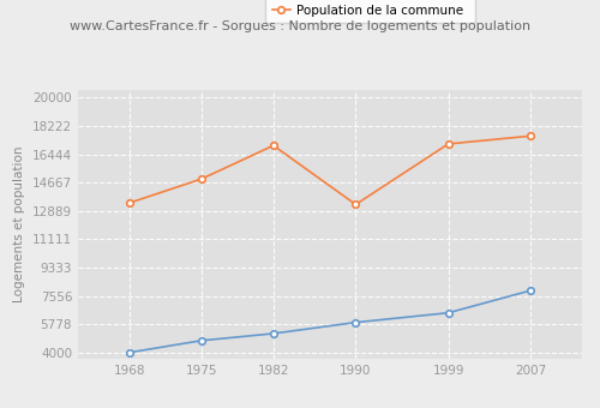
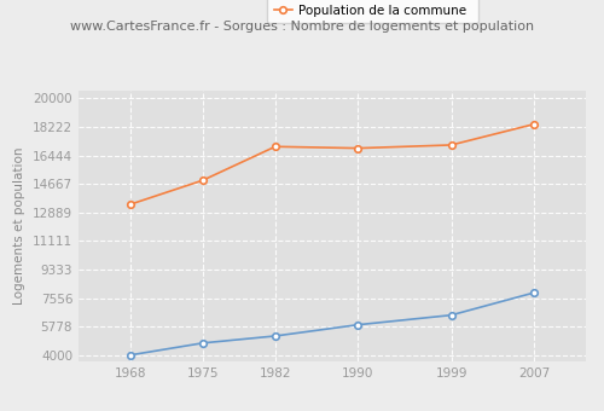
Population de la commune/1990: 13300 -> 16900
Population de la commune/2007: 17600 -> 18400
